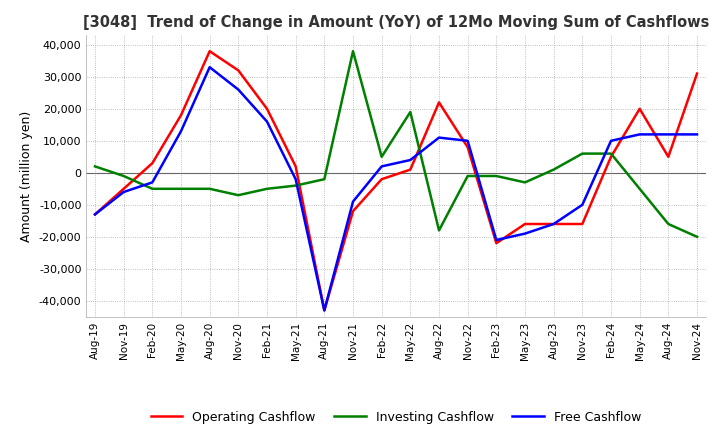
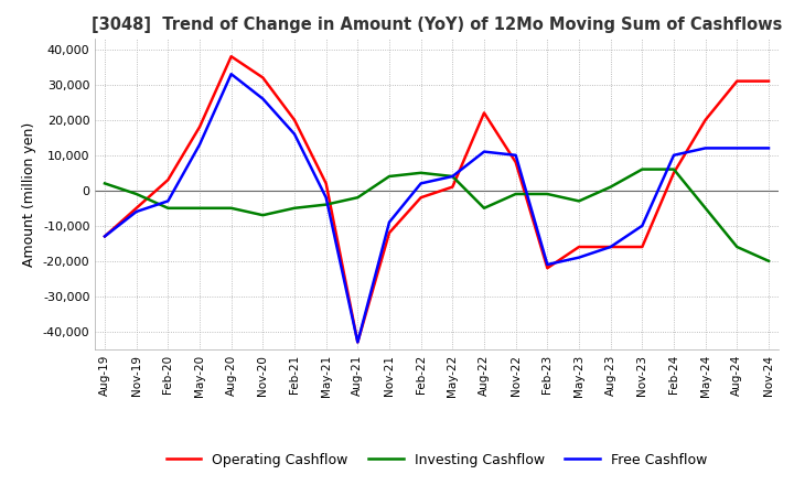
Investing Cashflow/Nov-21: 38,000 -> 4,000
Investing Cashflow/May-22: 19,000 -> 4,000
Investing Cashflow/Aug-22: -18,000 -> -5,000
Operating Cashflow/Aug-24: 5,000 -> 31,000
